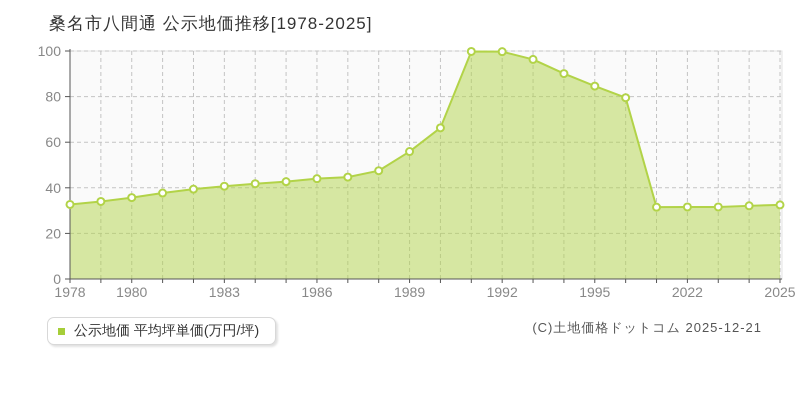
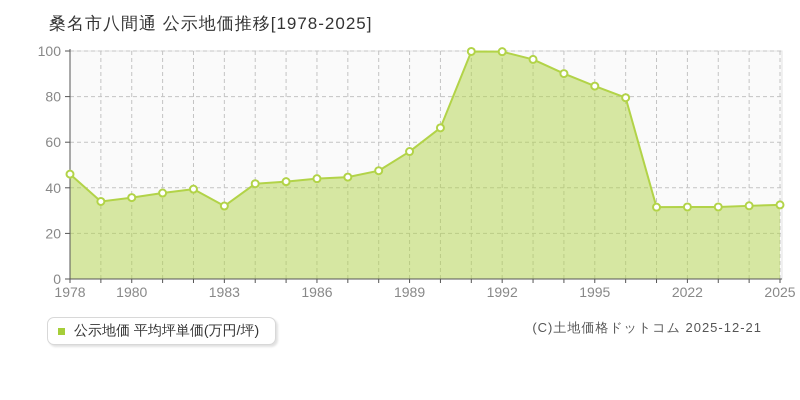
1978: 33 -> 46
1983: 41 -> 32
